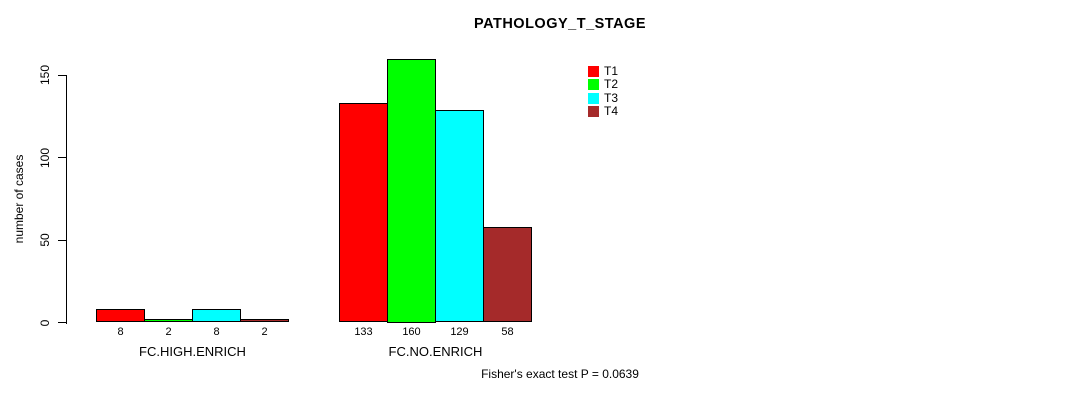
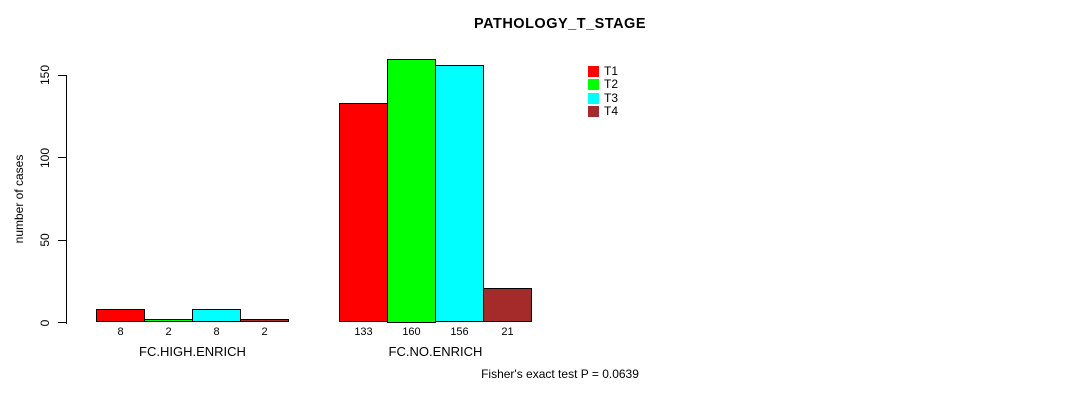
T3/FC.NO.ENRICH: 129 -> 156
T4/FC.NO.ENRICH: 58 -> 21
